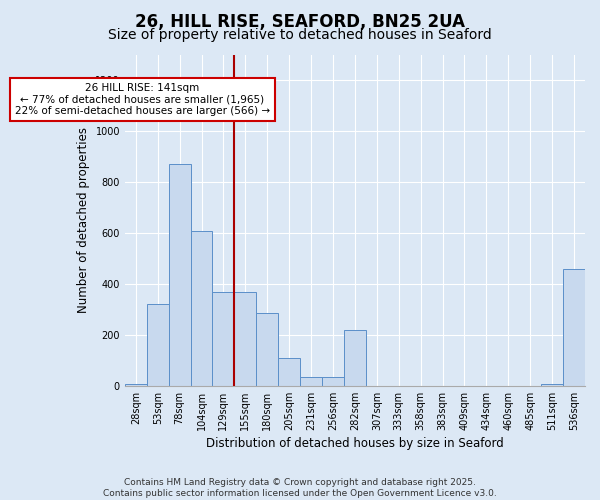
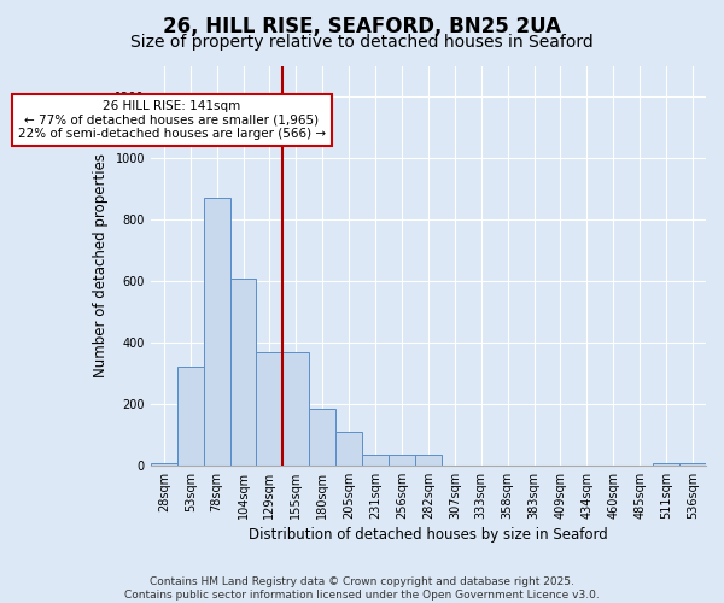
180sqm: 285 -> 185
282sqm: 220 -> 35
536sqm: 460 -> 8
